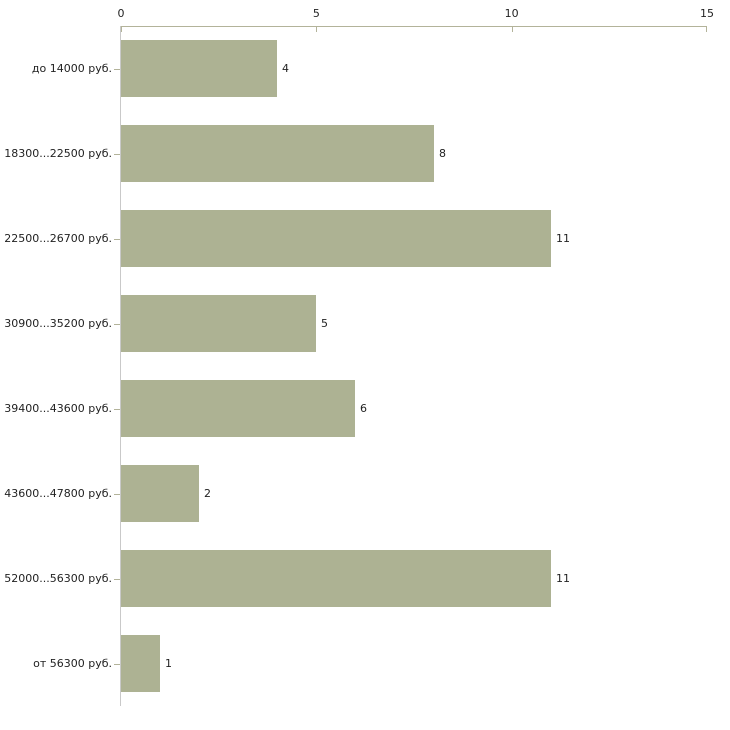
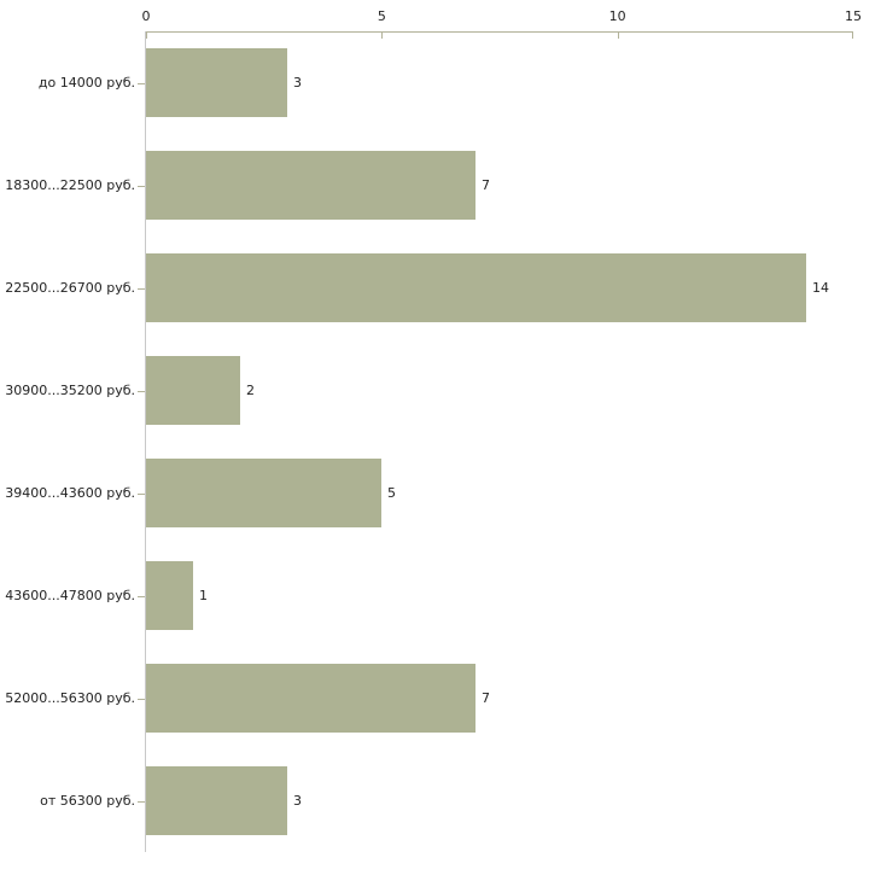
до 14000 руб.: 4 -> 3
18300...22500 руб.: 8 -> 7
22500...26700 руб.: 11 -> 14
30900...35200 руб.: 5 -> 2
39400...43600 руб.: 6 -> 5
43600...47800 руб.: 2 -> 1
52000...56300 руб.: 11 -> 7
от 56300 руб.: 1 -> 3
